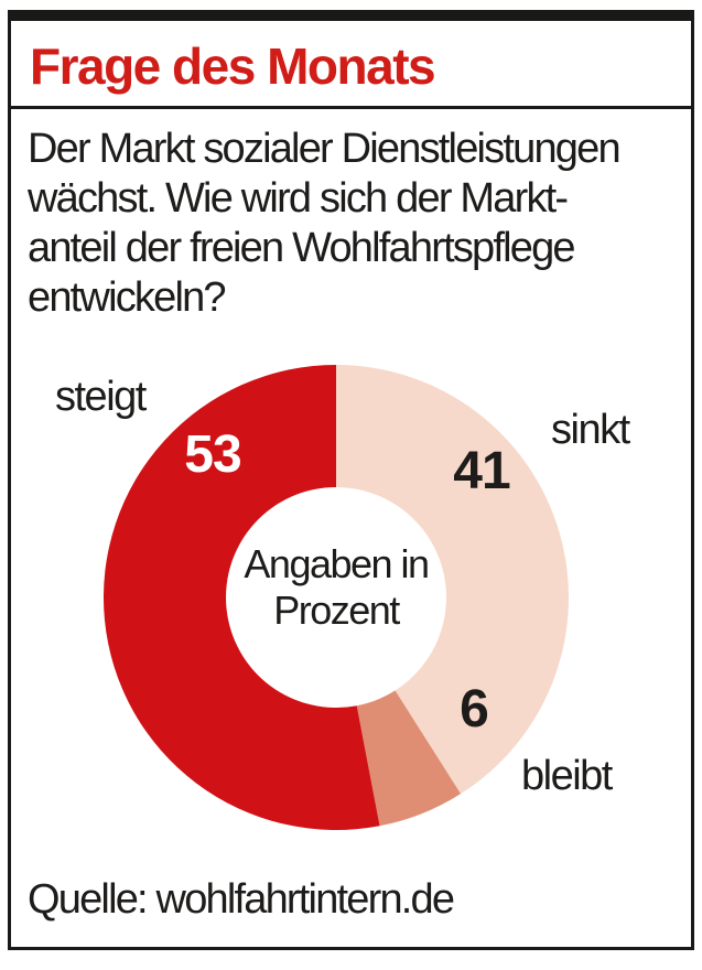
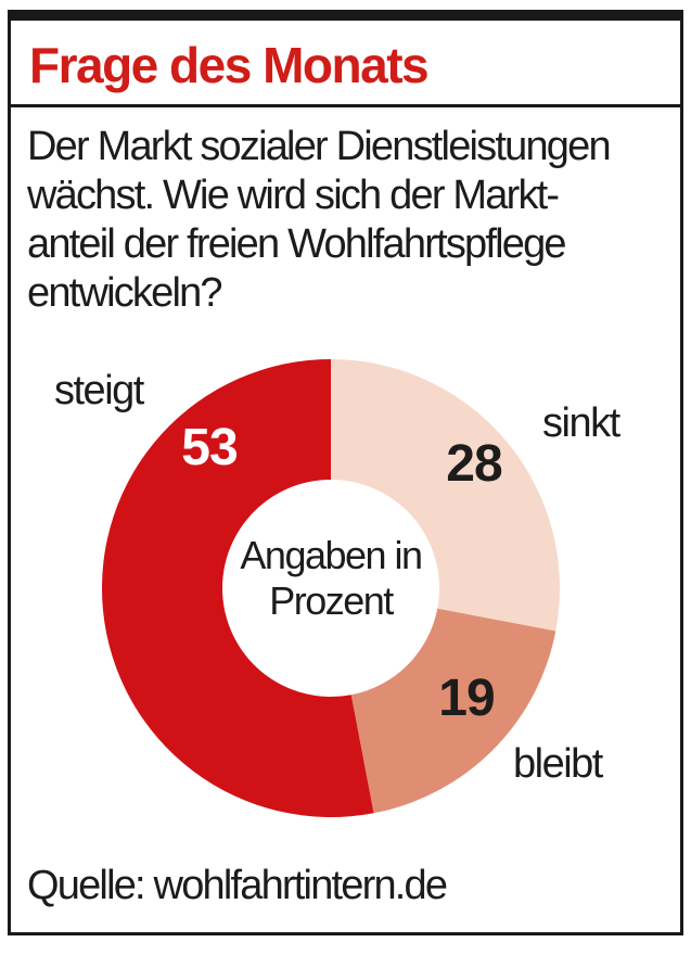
sinkt: 41 -> 28
bleibt: 6 -> 19
